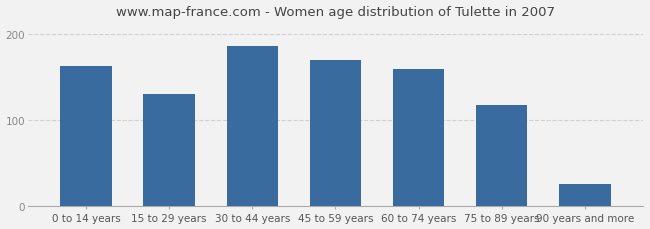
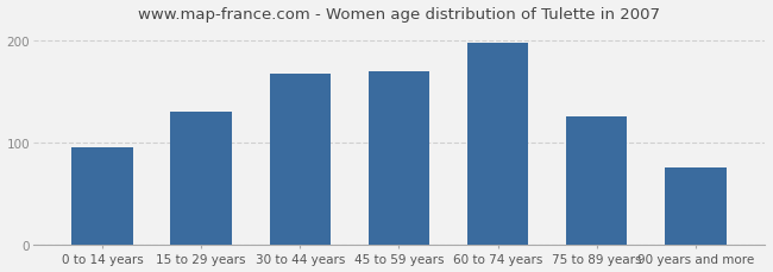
0 to 14 years: 163 -> 96
30 to 44 years: 187 -> 168
60 to 74 years: 160 -> 198
75 to 89 years: 118 -> 126
90 years and more: 25 -> 76
